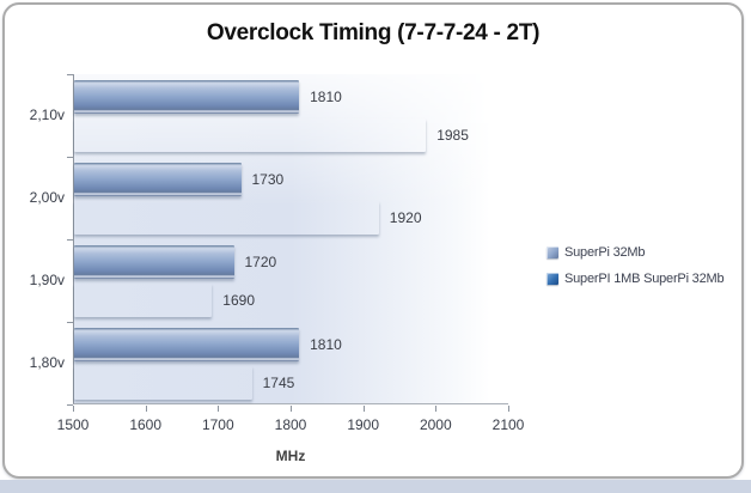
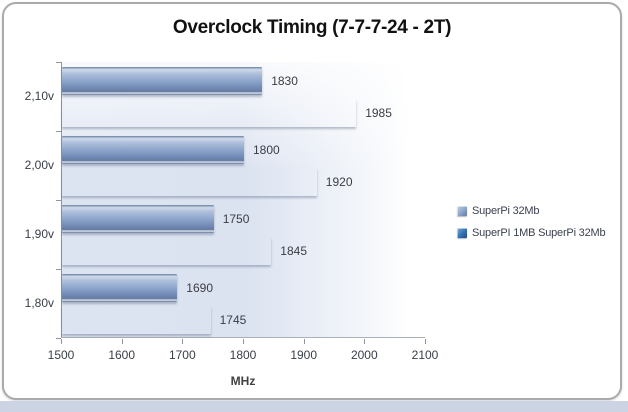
SuperPi 32Mb/2,10v: 1810 -> 1830
SuperPi 32Mb/2,00v: 1730 -> 1800
SuperPi 32Mb/1,90v: 1720 -> 1750
SuperPI 1MB SuperPi 32Mb/1,90v: 1690 -> 1845
SuperPi 32Mb/1,80v: 1810 -> 1690
